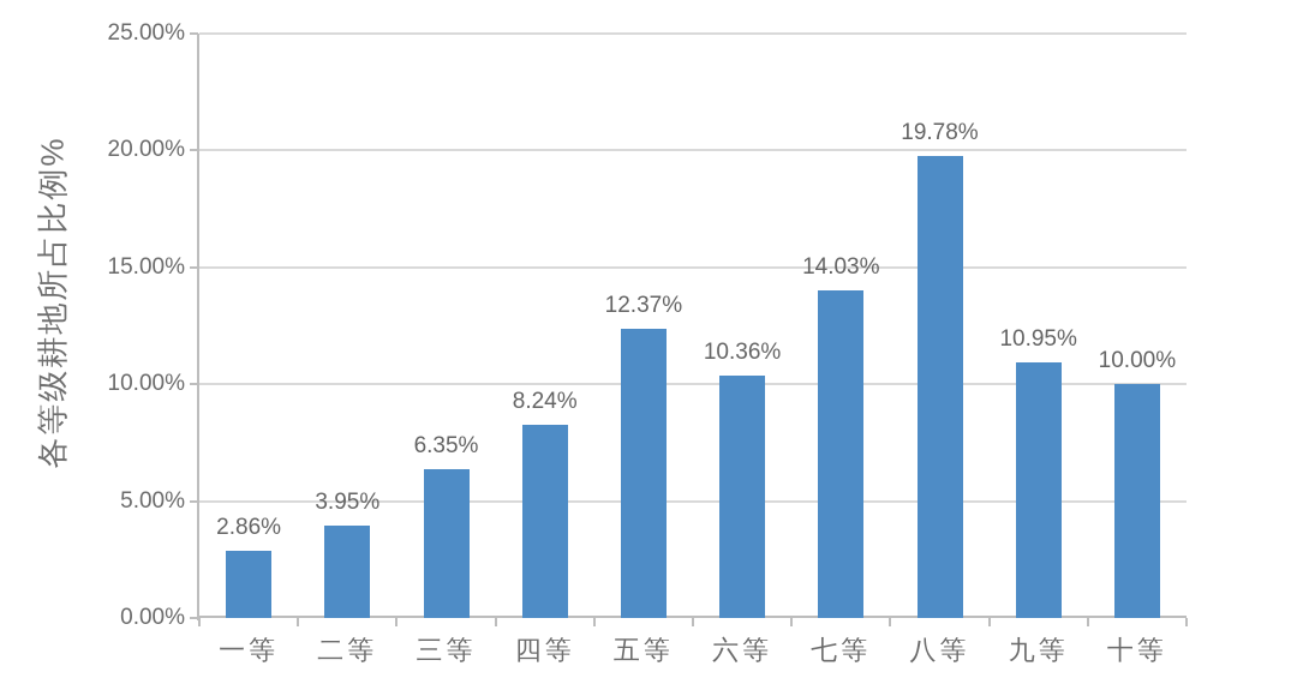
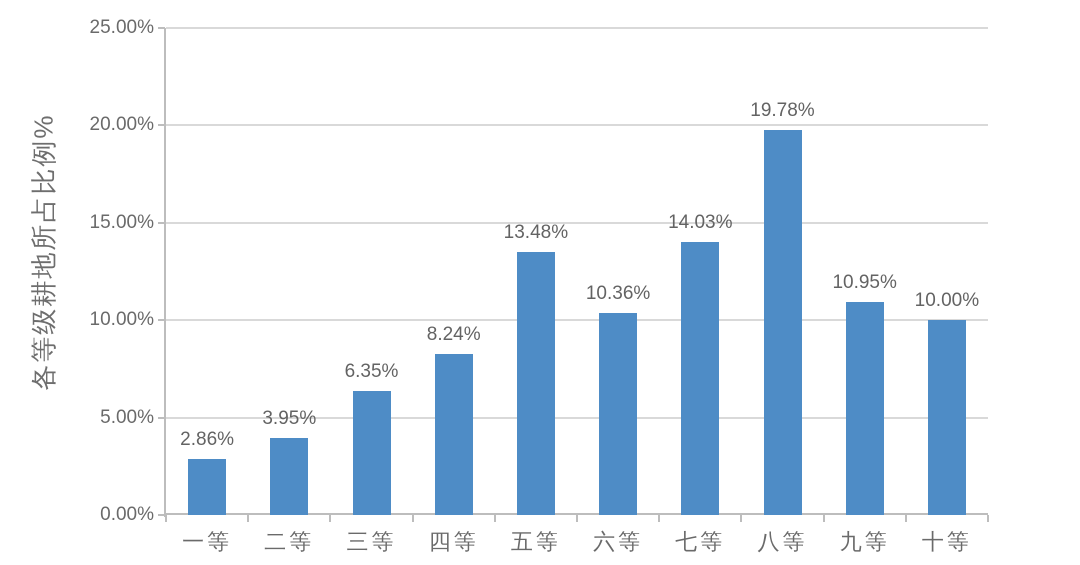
五等: 12.37% -> 13.48%
